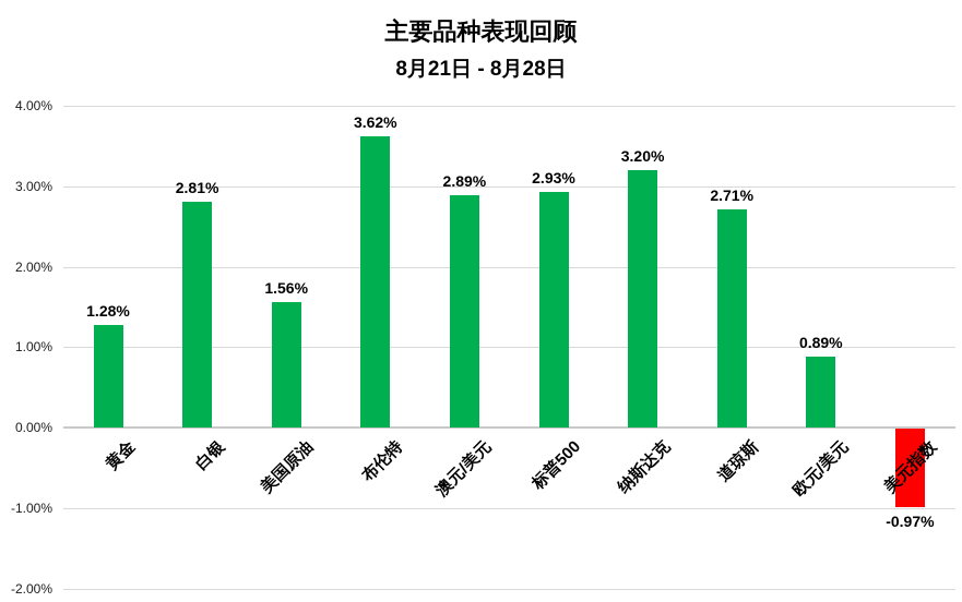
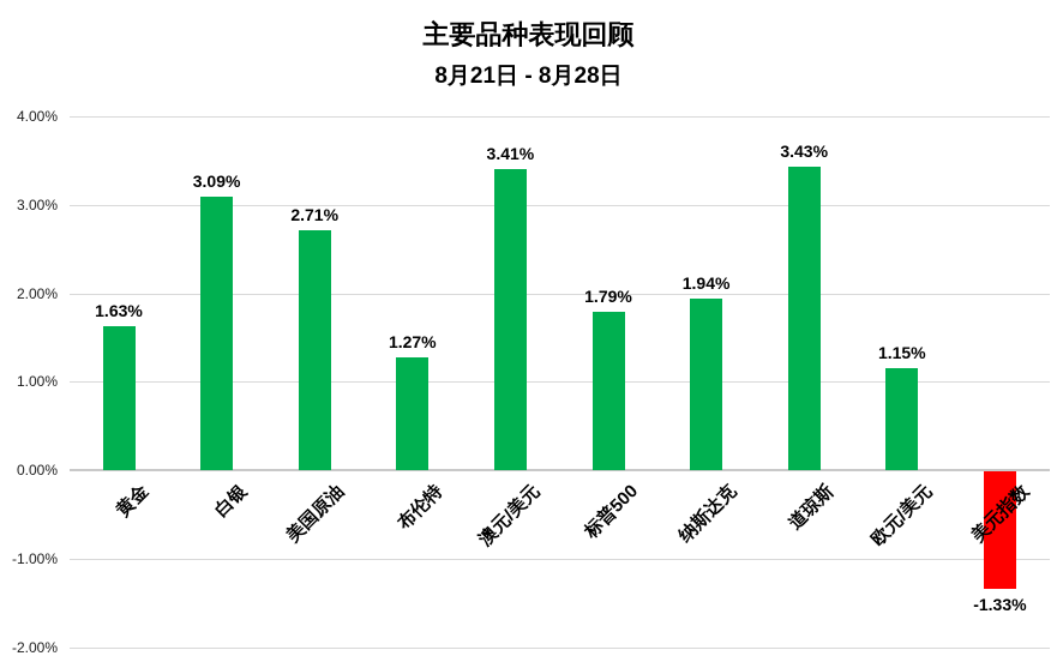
黄金: 1.28% -> 1.63%
白银: 2.81% -> 3.09%
美国原油: 1.56% -> 2.71%
布伦特: 3.62% -> 1.27%
澳元/美元: 2.89% -> 3.41%
标普500: 2.93% -> 1.79%
纳斯达克: 3.20% -> 1.94%
道琼斯: 2.71% -> 3.43%
欧元/美元: 0.89% -> 1.15%
美元指数: -0.97% -> -1.33%
